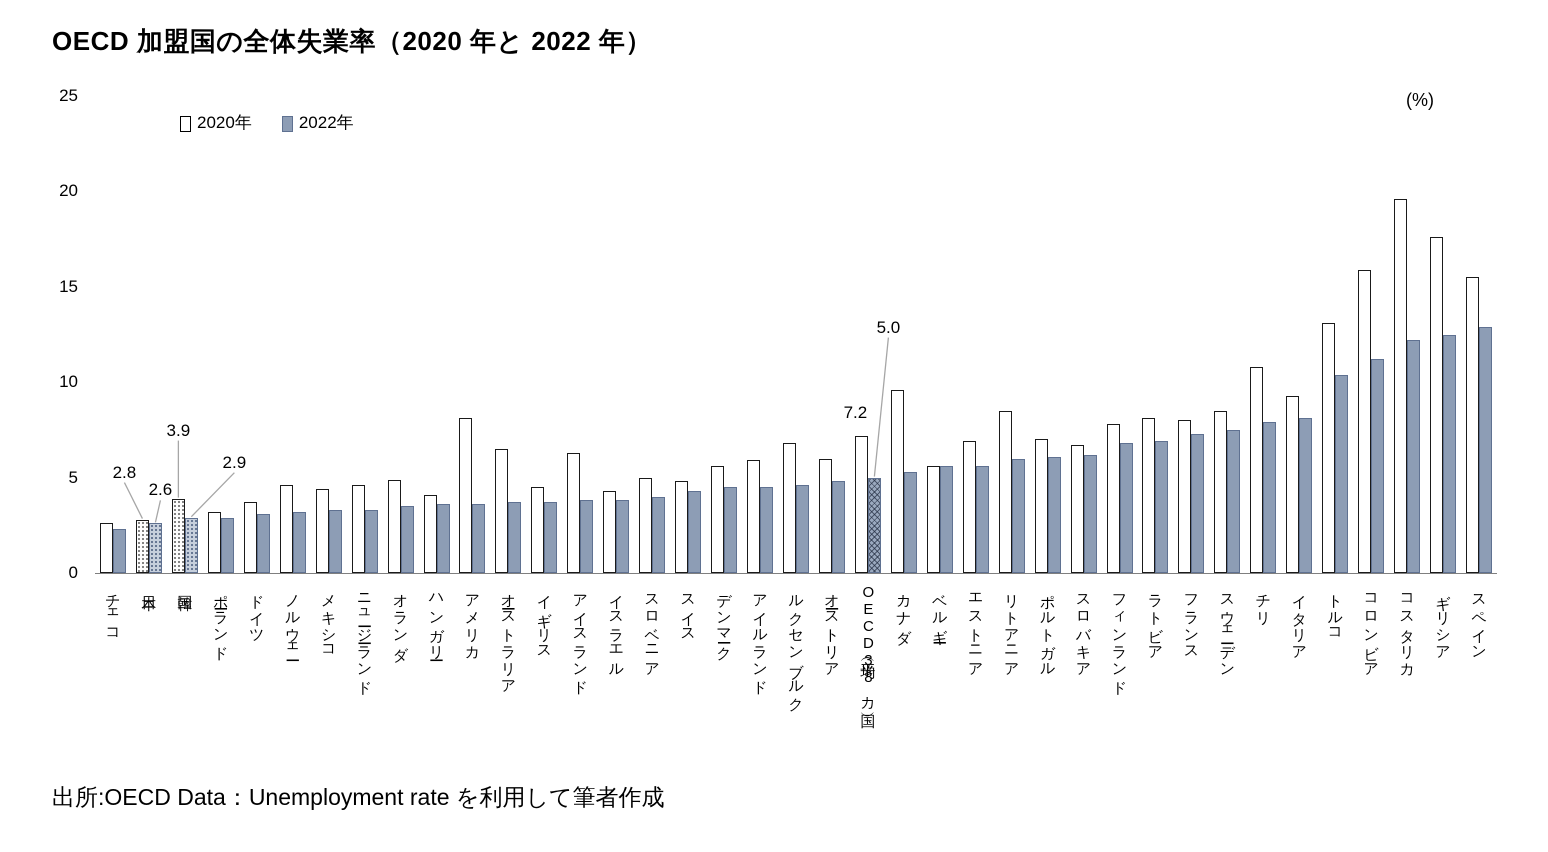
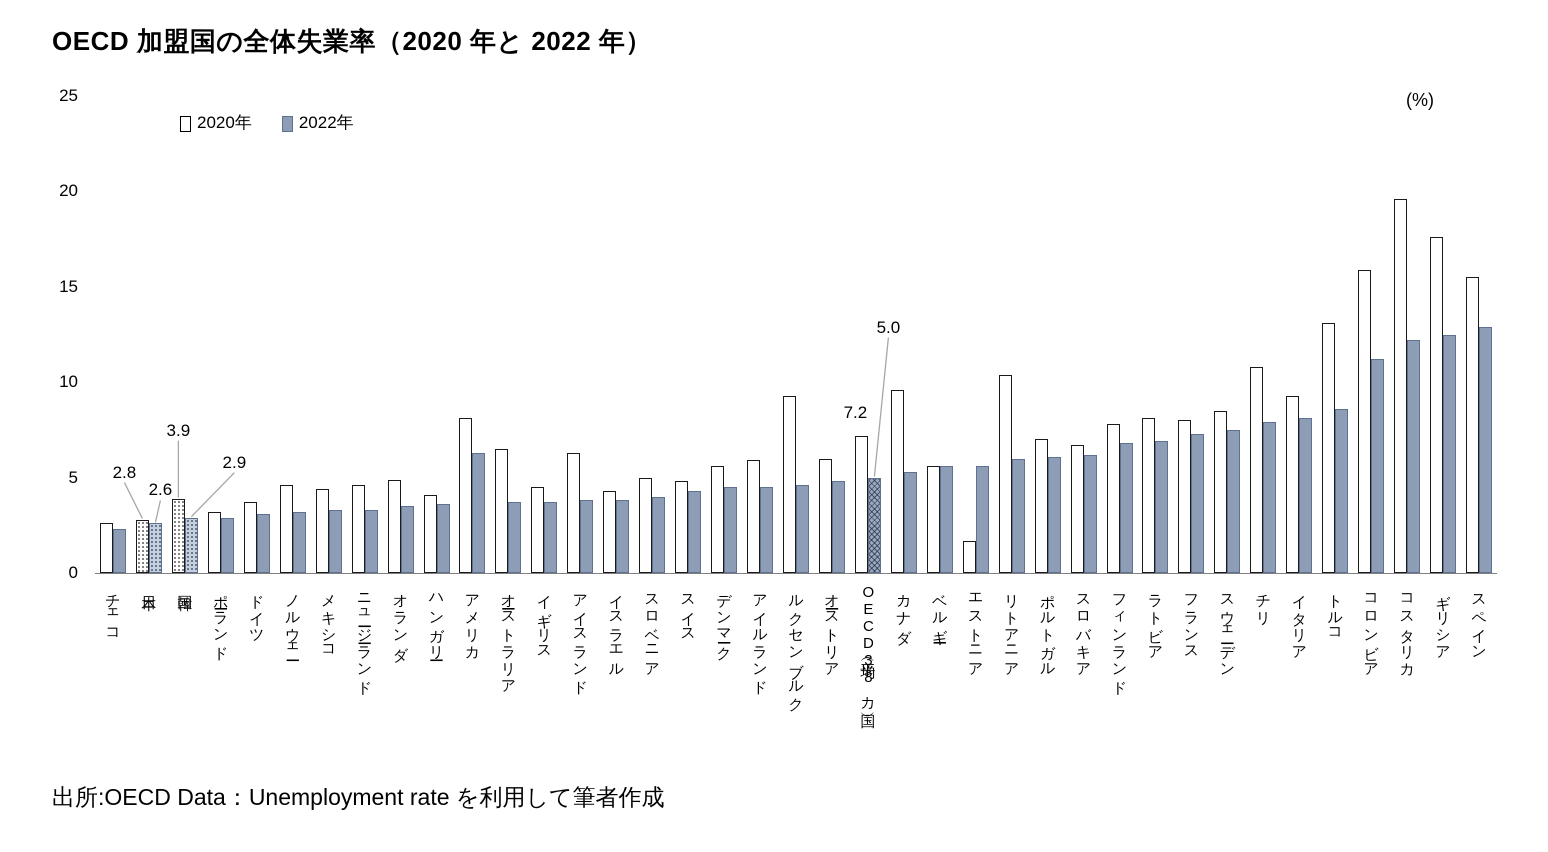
2022年/アメリカ: 3.6 -> 6.3
2020年/ルクセンブルク: 6.8 -> 9.3
2020年/エストニア: 6.9 -> 1.7
2020年/リトアニア: 8.5 -> 10.4
2022年/トルコ: 10.4 -> 8.6
